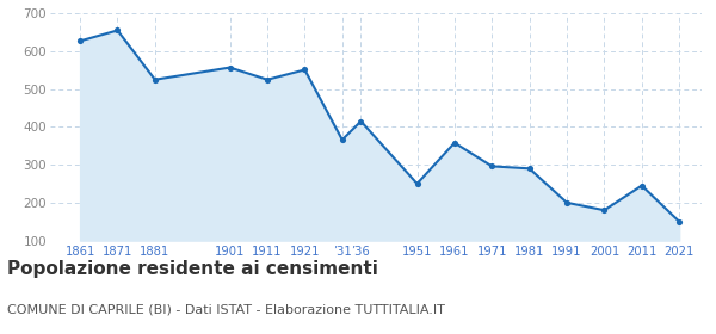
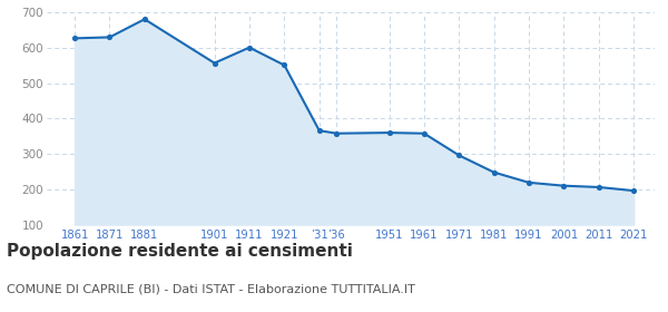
1871: 655 -> 630
1881: 525 -> 681
1911: 525 -> 601
’36: 415 -> 358
1951: 250 -> 360
1981: 290 -> 248
1991: 200 -> 219
2001: 180 -> 210
2011: 245 -> 206
2021: 150 -> 196
